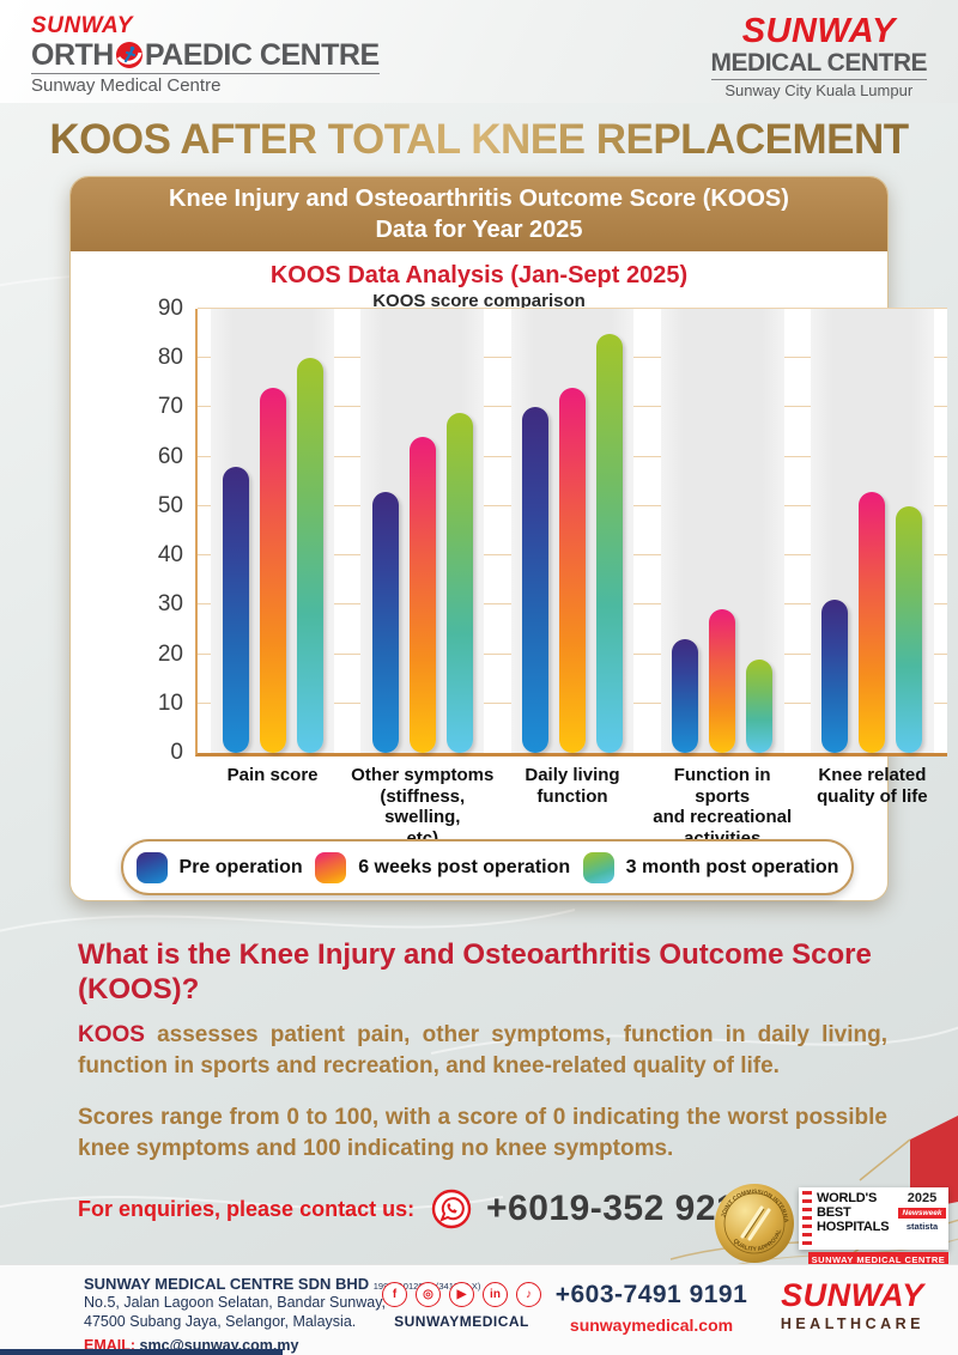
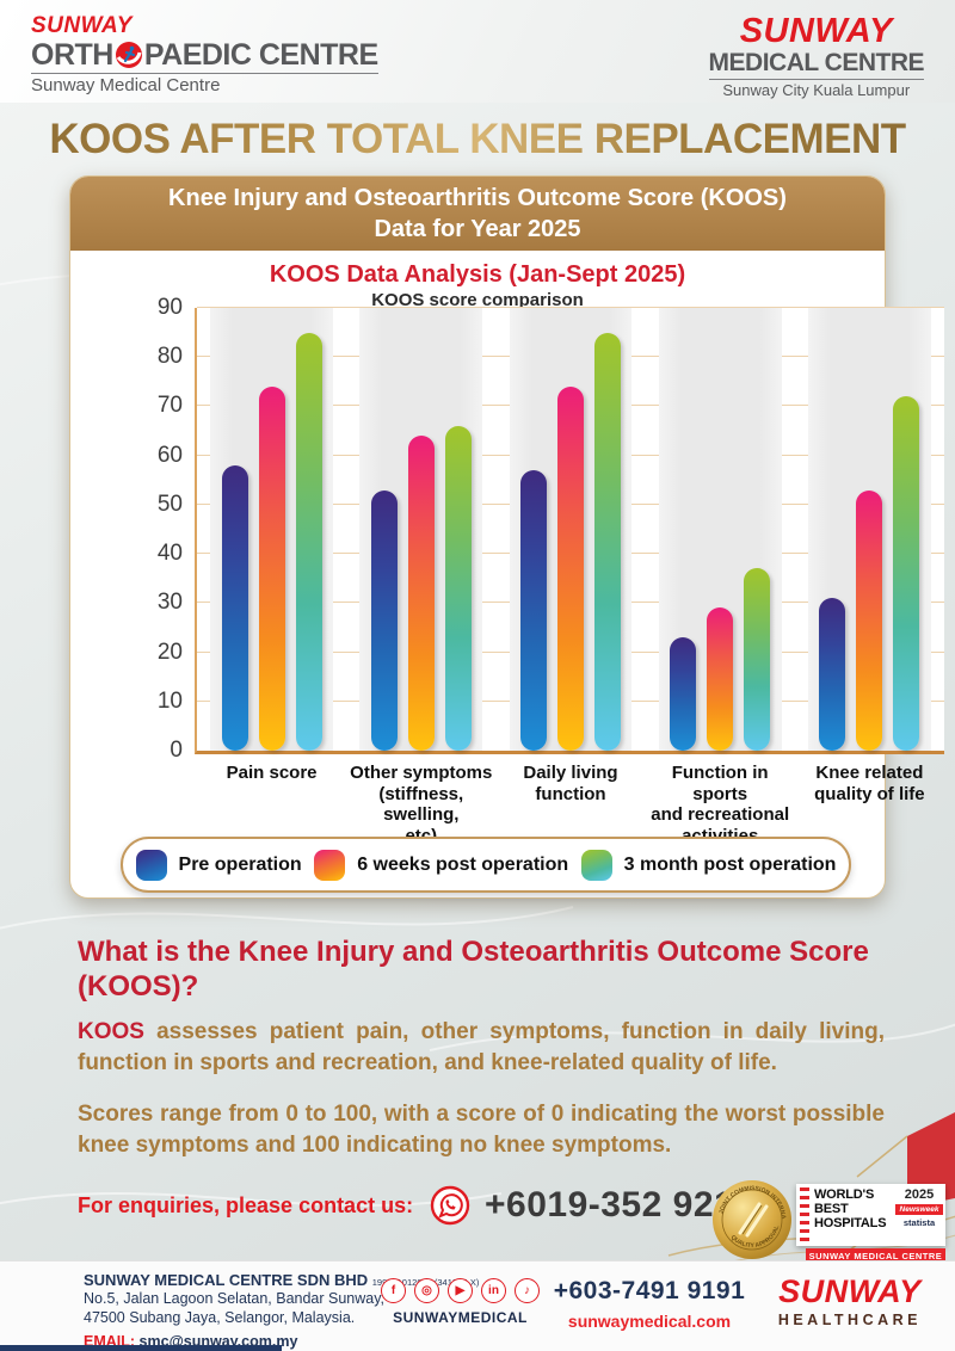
3 month post operation/Pain score: 80 -> 85
3 month post operation/Other symptoms (stiffness, swelling, etc): 69 -> 66
Pre operation/Daily living function: 70 -> 57
3 month post operation/Function in sports and recreational activities: 19 -> 37
3 month post operation/Knee related quality of life: 50 -> 72
